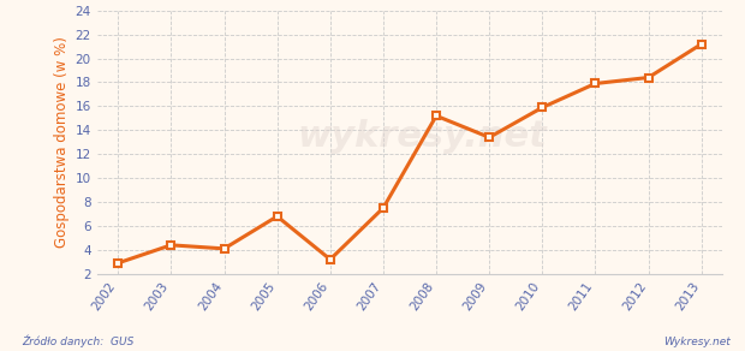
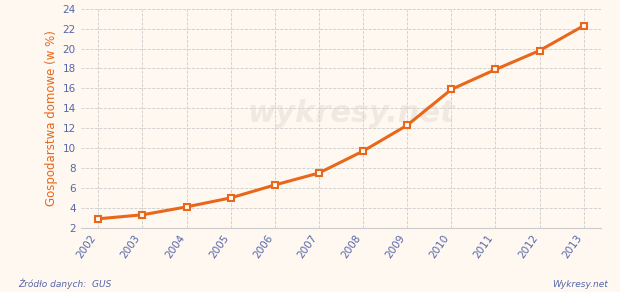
2003: 4.4 -> 3.3
2005: 6.8 -> 5.0
2006: 3.2 -> 6.3
2008: 15.2 -> 9.7
2009: 13.4 -> 12.3
2012: 18.4 -> 19.8
2013: 21.2 -> 22.3
